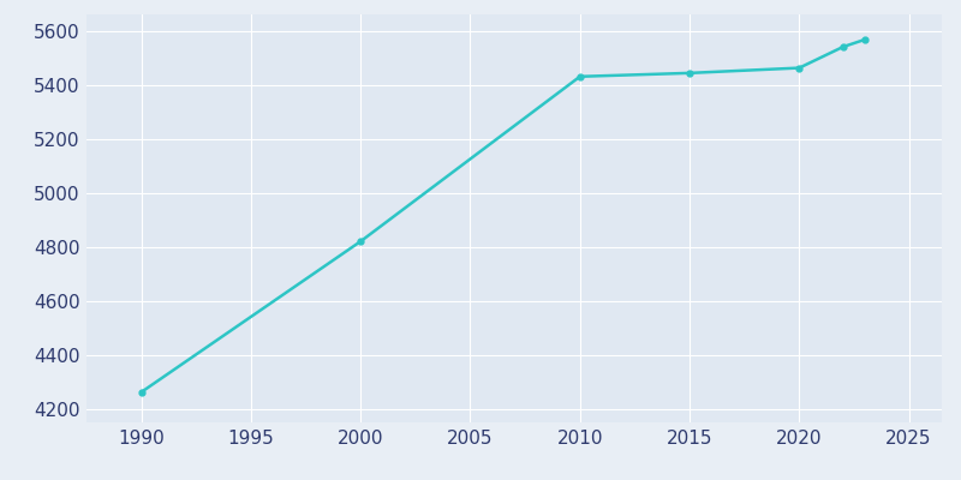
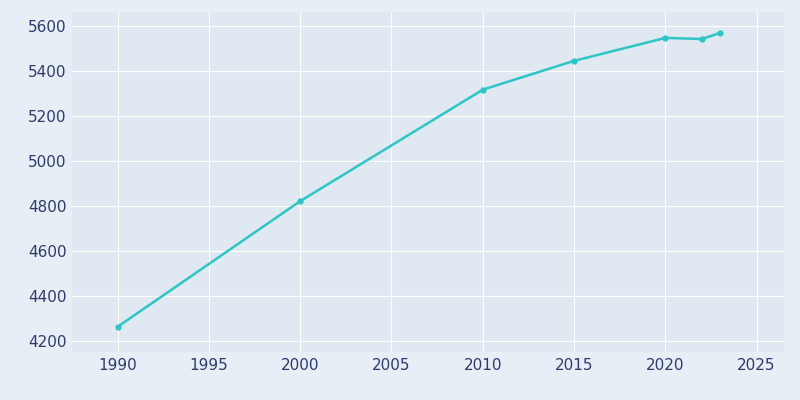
2010: 5430 -> 5315
2020: 5462 -> 5545
